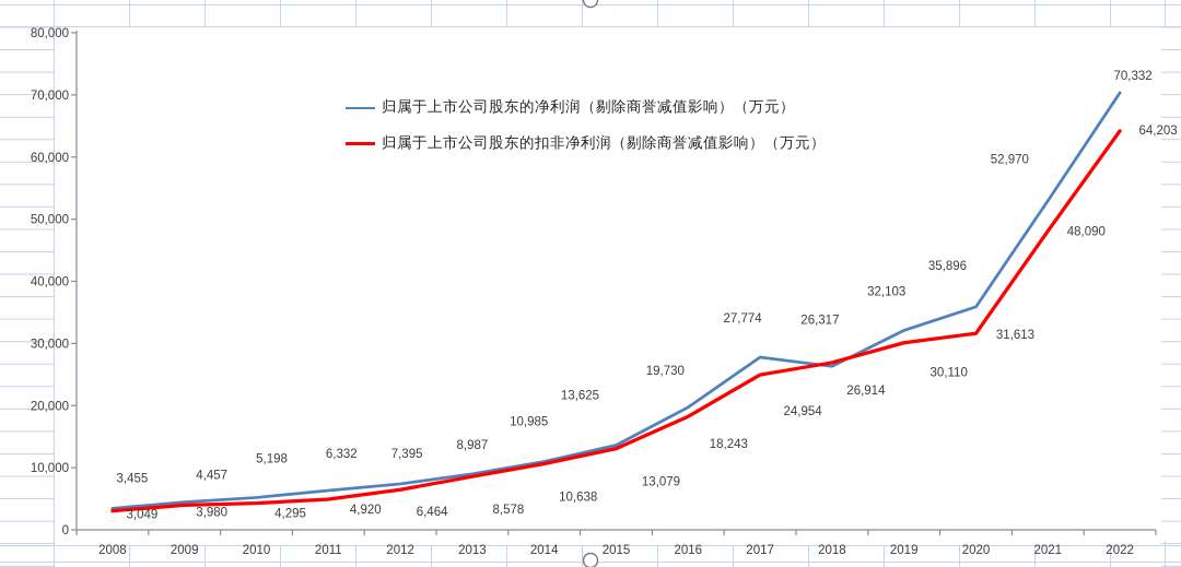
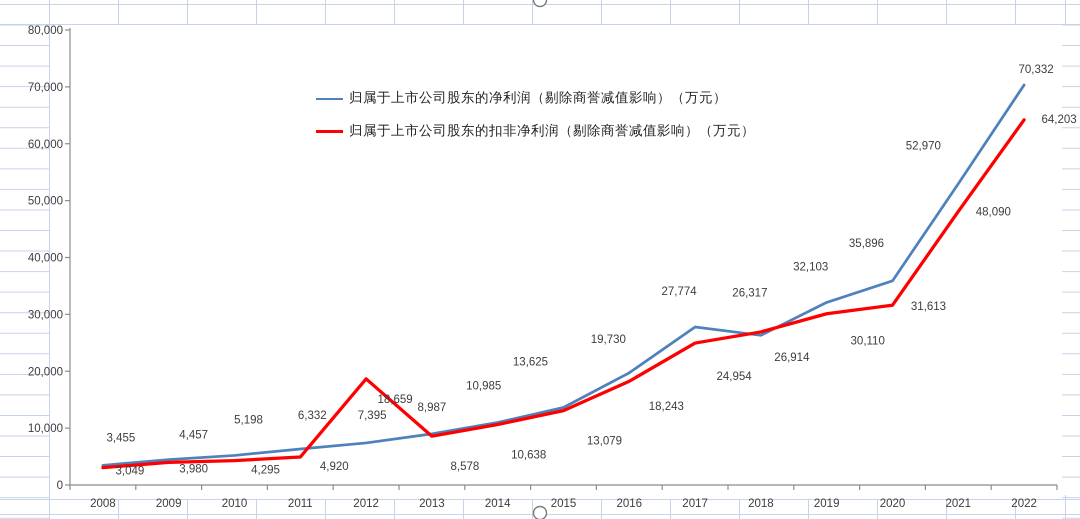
归属于上市公司股东的扣非净利润（剔除商誉减值影响）（万元）/2012: 6,464 -> 18,659
